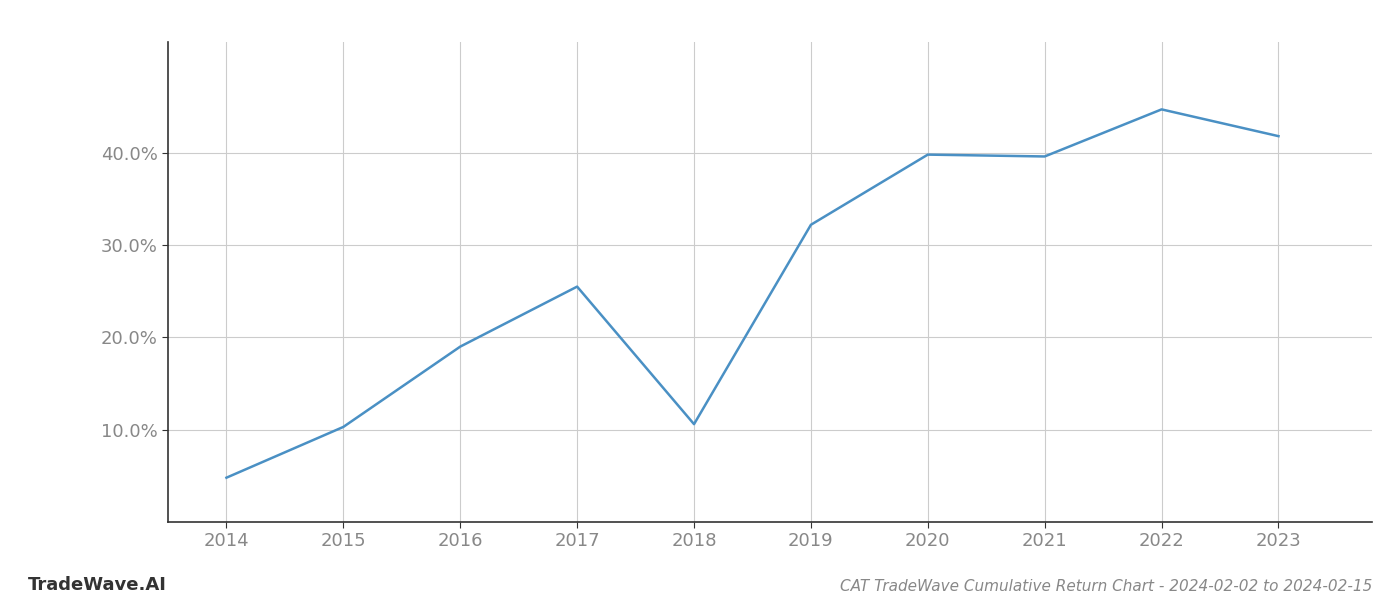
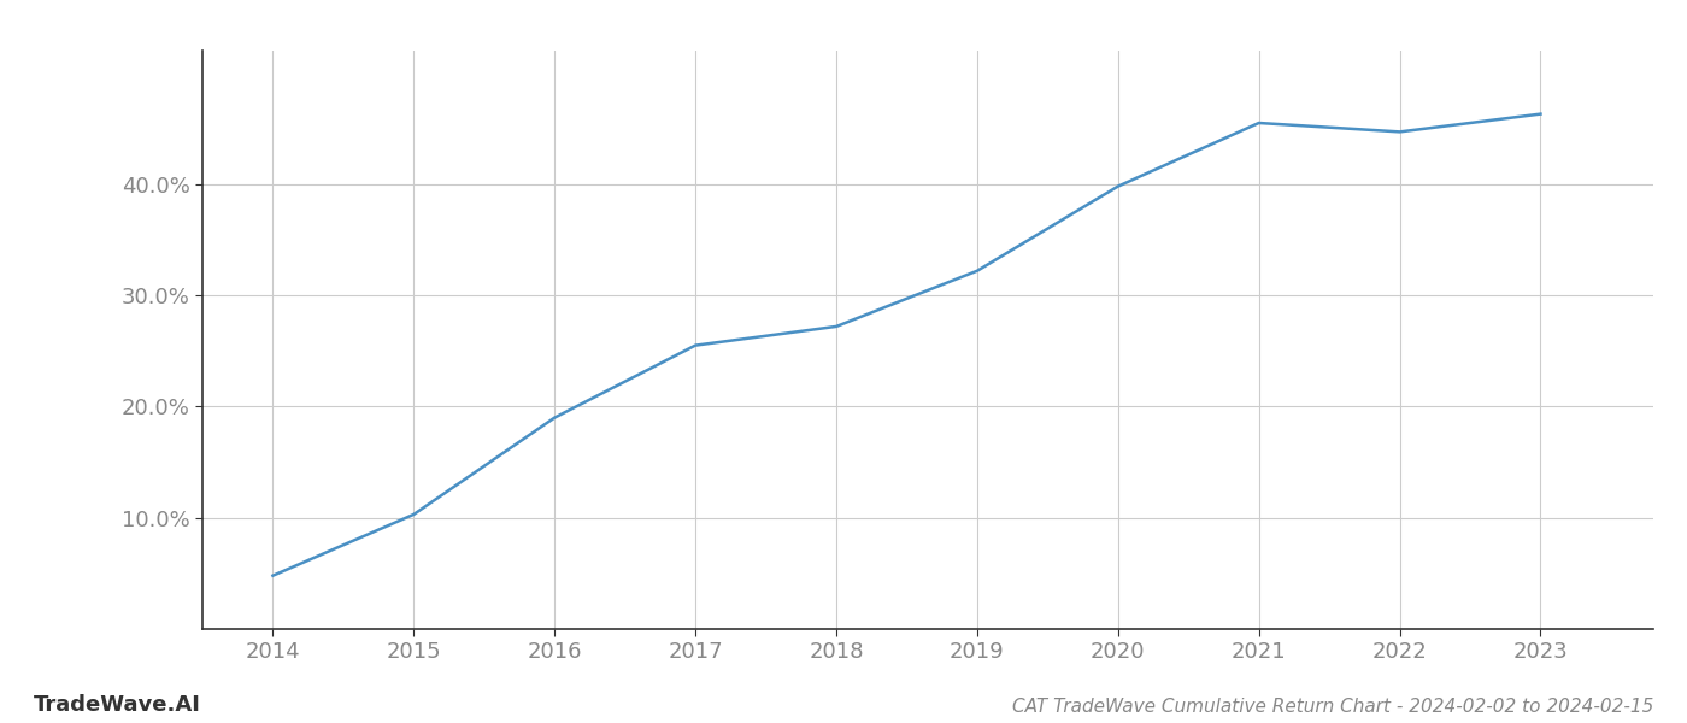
2018: 10.6% -> 27.2%
2021: 39.6% -> 45.5%
2023: 41.8% -> 46.3%
